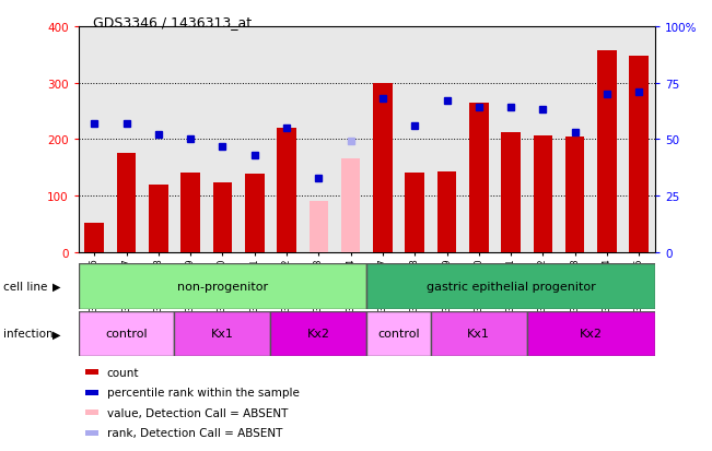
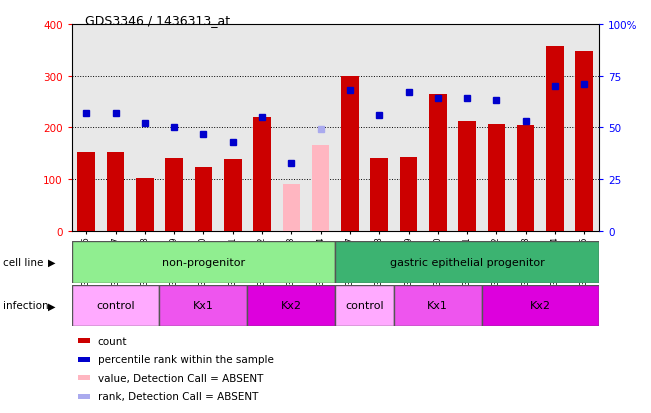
GSM259186: 52 -> 152
GSM259187: 176 -> 152
GSM259188: 120 -> 103
